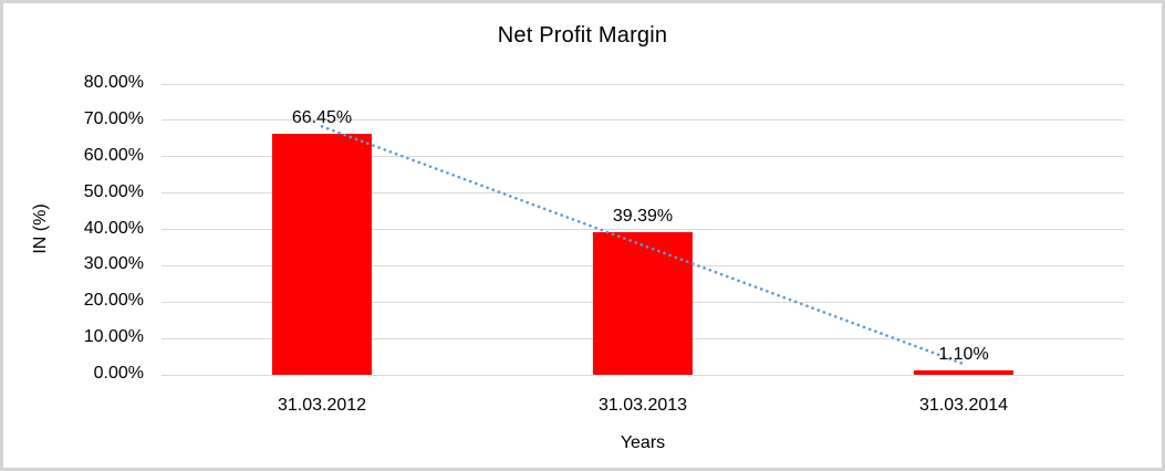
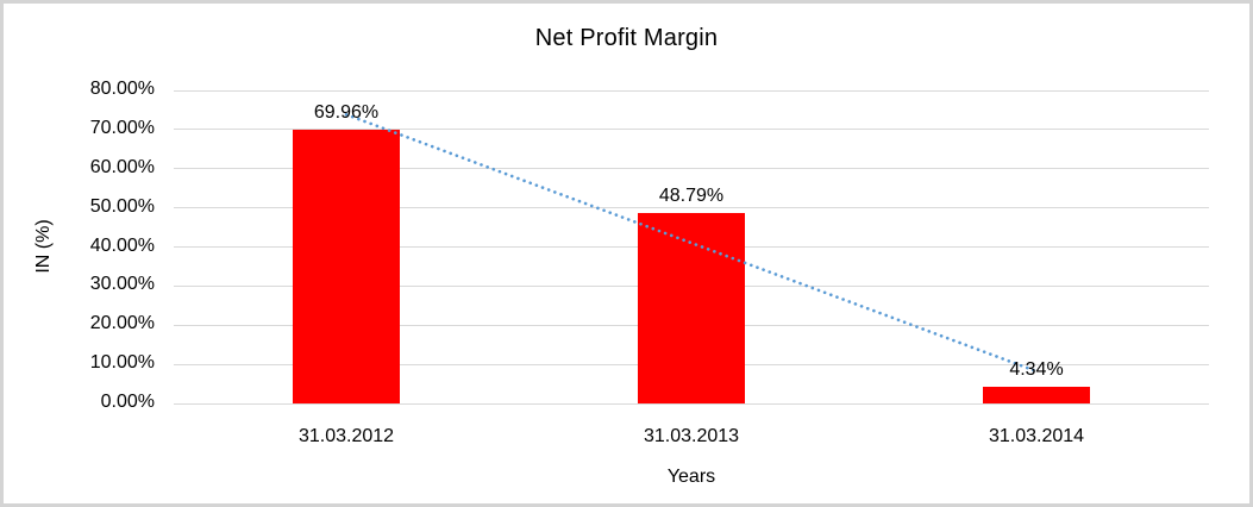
31.03.2012: 66.45% -> 69.96%
31.03.2013: 39.39% -> 48.79%
31.03.2014: 1.10% -> 4.34%
